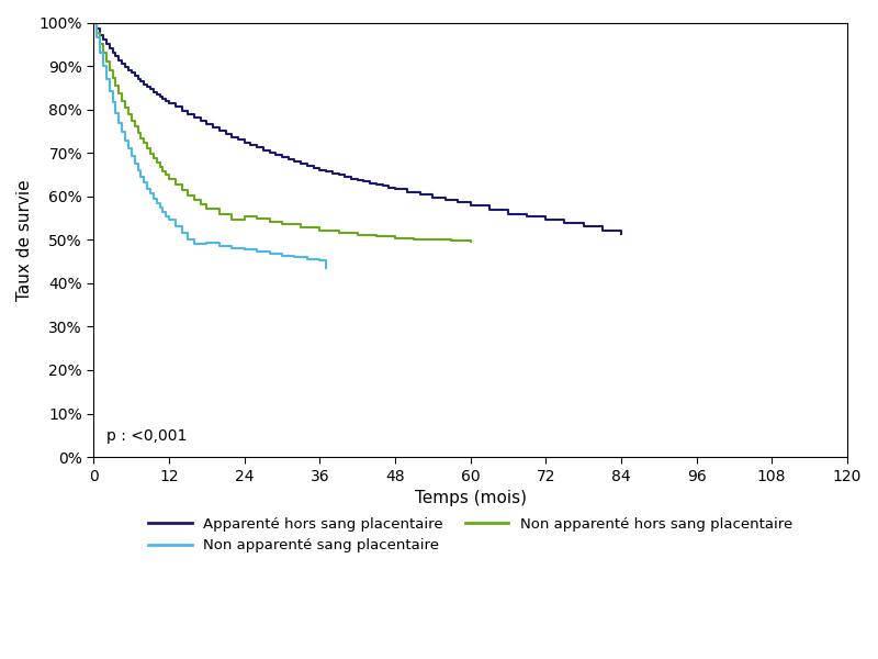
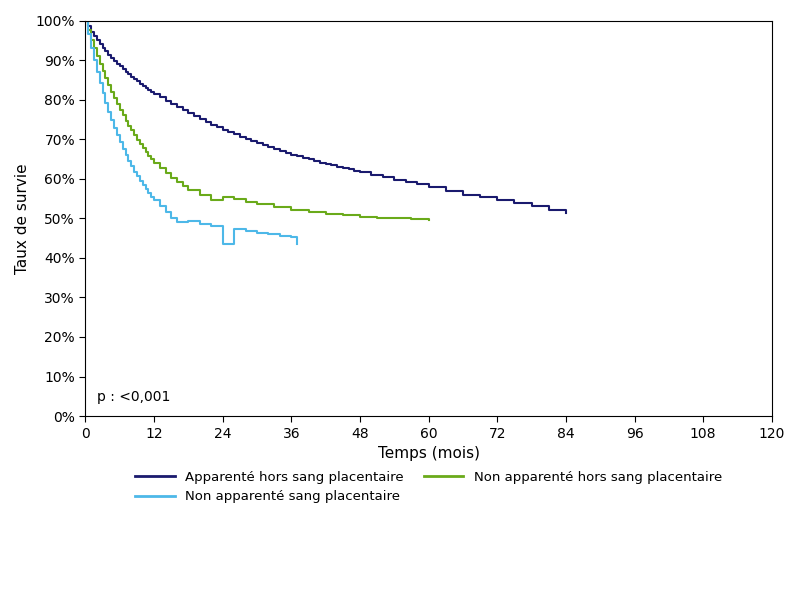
Non apparenté sang placentaire/24: 47.7% -> 43.5%
